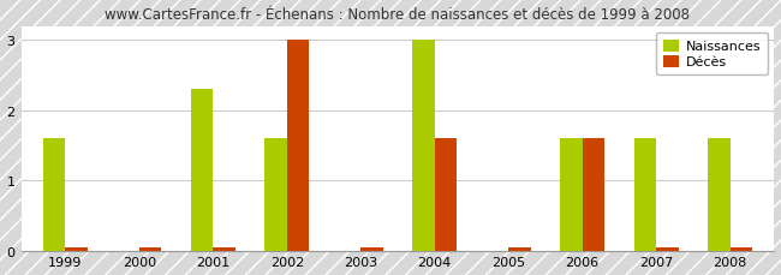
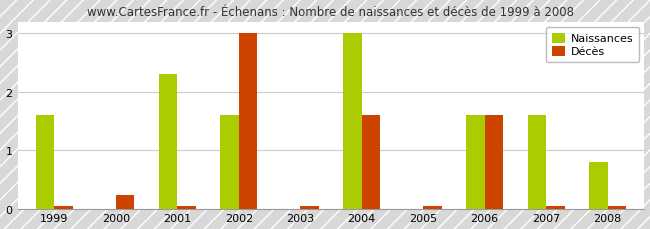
Décès/2000: 0.05 -> 0.24
Naissances/2008: 1.6 -> 0.8
